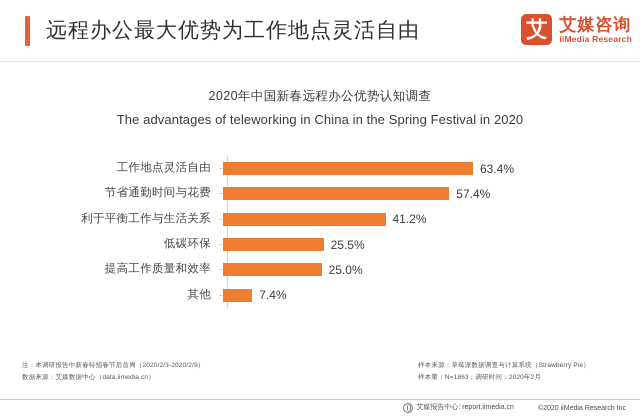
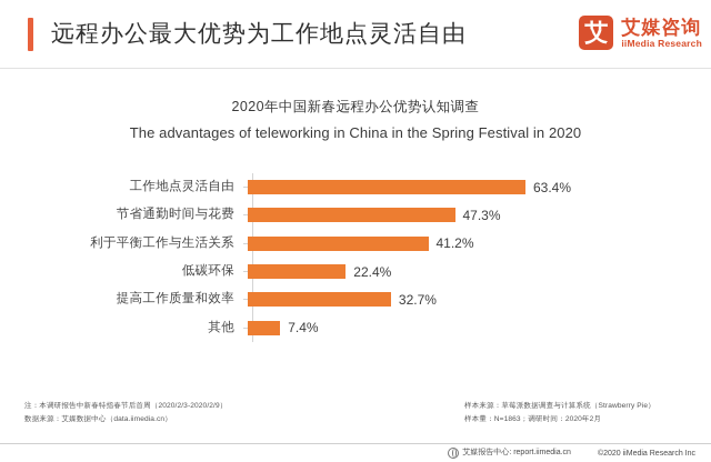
节省通勤时间与花费: 57.4% -> 47.3%
低碳环保: 25.5% -> 22.4%
提高工作质量和效率: 25.0% -> 32.7%
